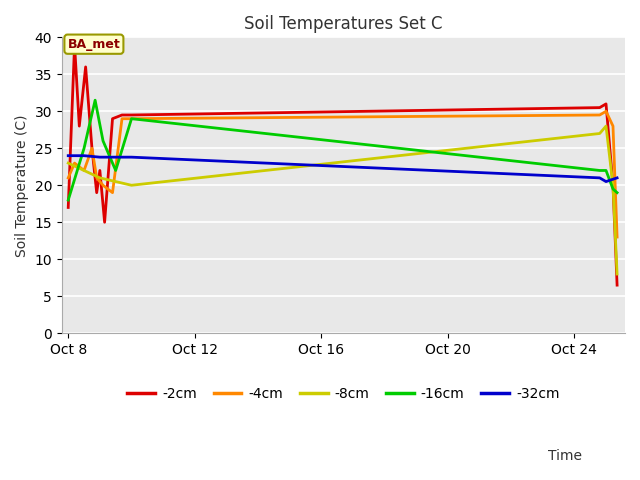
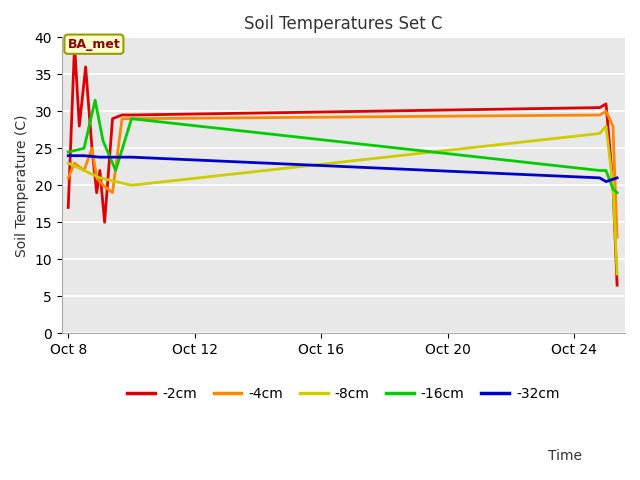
-16cm/Oct 8: 18.0 -> 24.5
